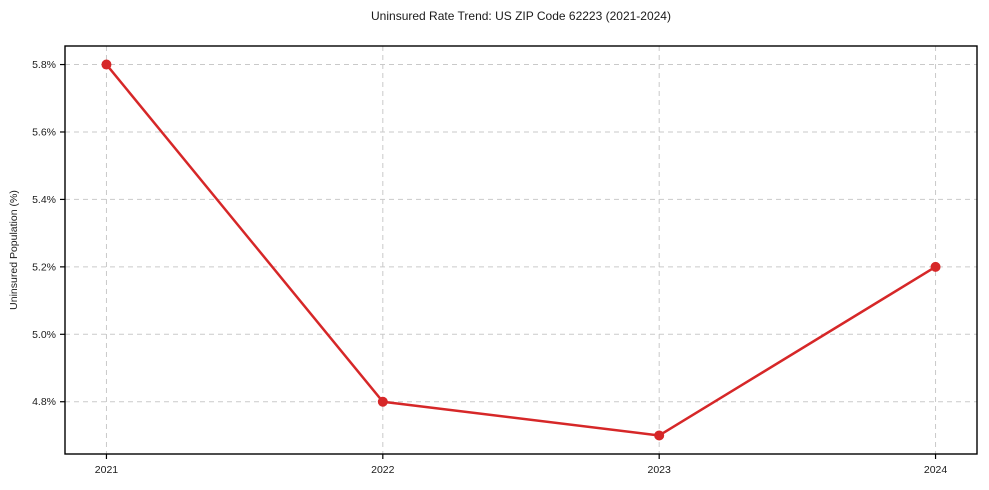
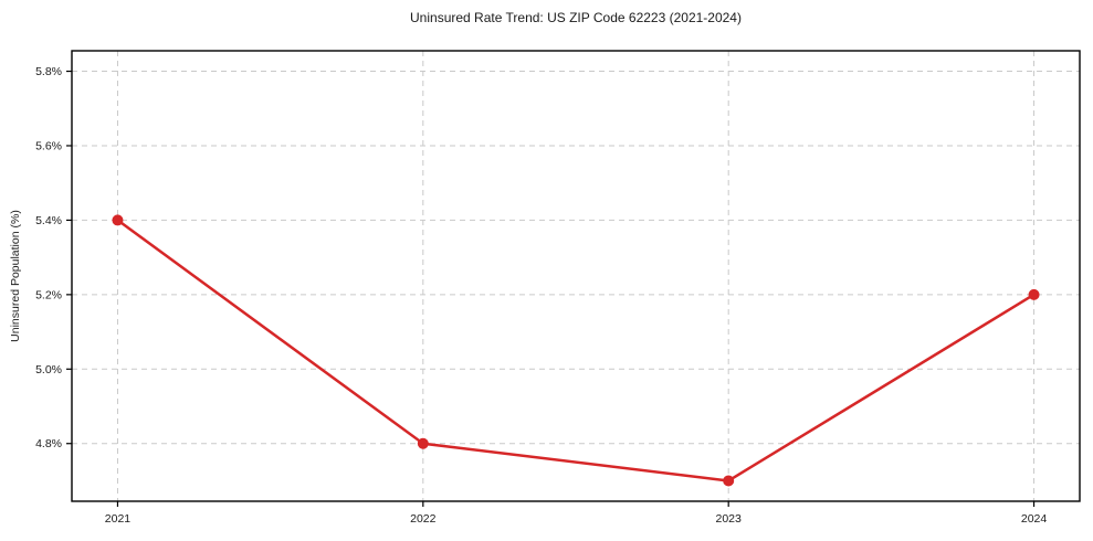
2021: 5.8% -> 5.4%
